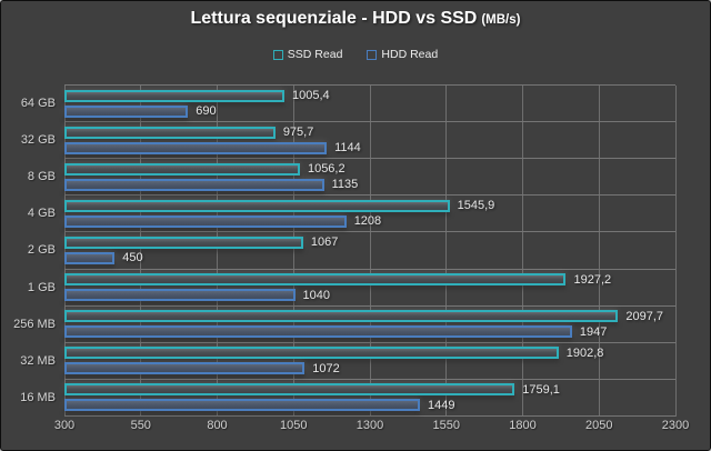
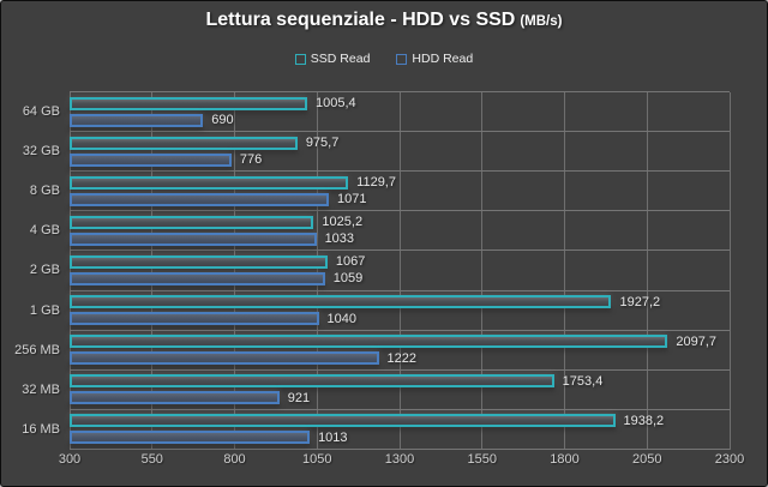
HDD Read/32 GB: 1144 -> 776
SSD Read/8 GB: 1056,2 -> 1129,7
HDD Read/8 GB: 1135 -> 1071
SSD Read/4 GB: 1545,9 -> 1025,2
HDD Read/4 GB: 1208 -> 1033
HDD Read/2 GB: 450 -> 1059
HDD Read/256 MB: 1947 -> 1222
SSD Read/32 MB: 1902,8 -> 1753,4
HDD Read/32 MB: 1072 -> 921
SSD Read/16 MB: 1759,1 -> 1938,2
HDD Read/16 MB: 1449 -> 1013
